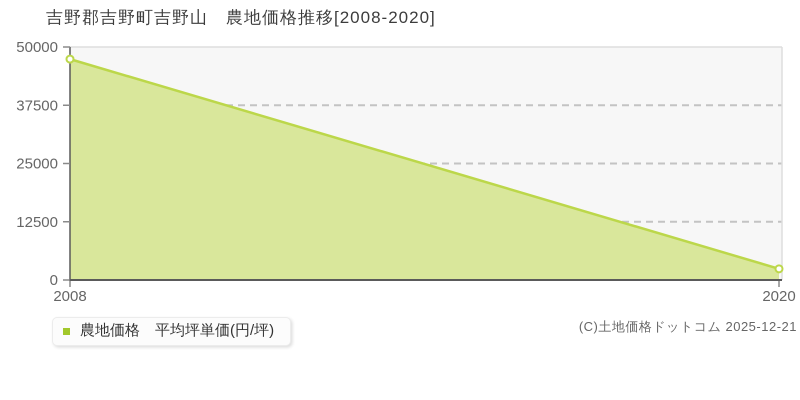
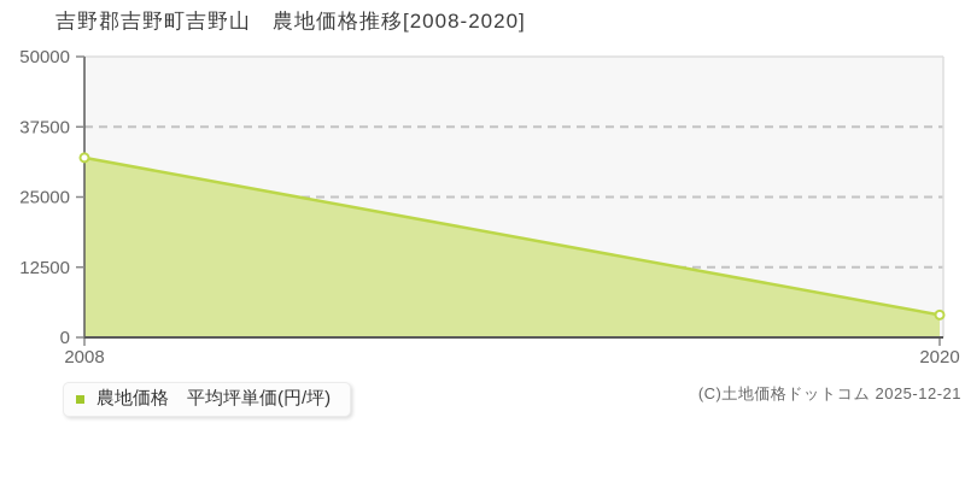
2008: 47000 -> 32000
2020: 2000 -> 4000
